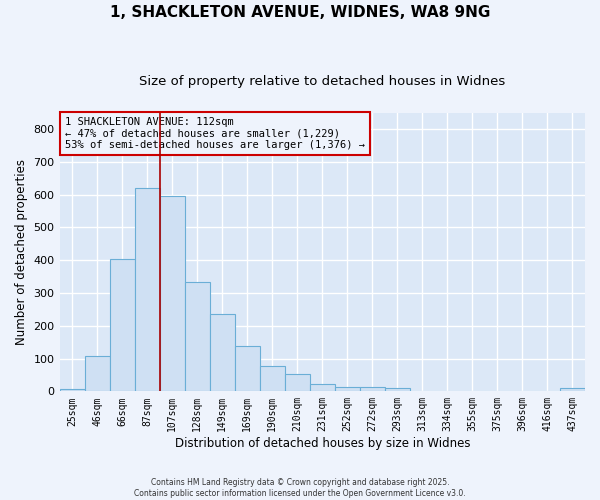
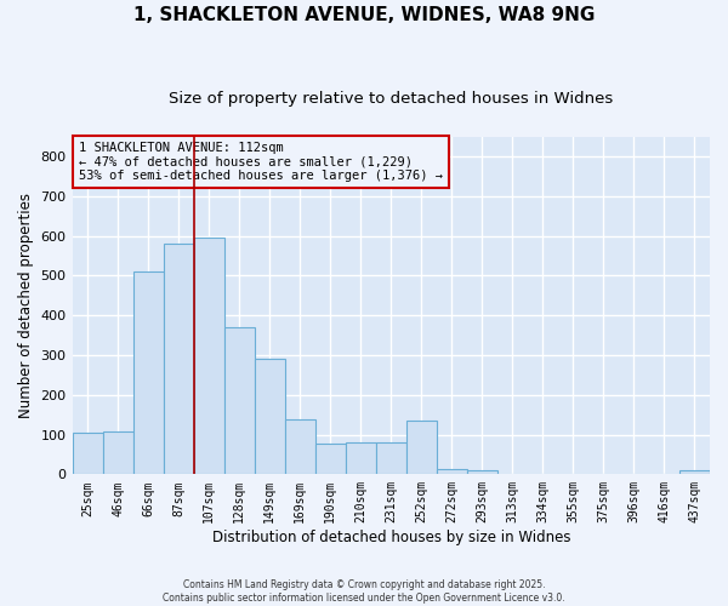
25sqm: 8 -> 105
66sqm: 403 -> 510
87sqm: 620 -> 580
128sqm: 334 -> 370
149sqm: 236 -> 290
210sqm: 52 -> 80
231sqm: 22 -> 80
252sqm: 13 -> 135
